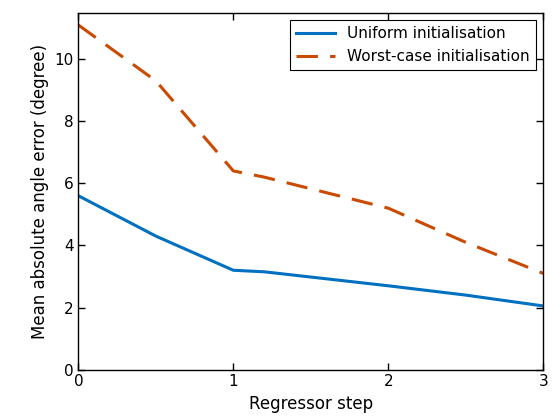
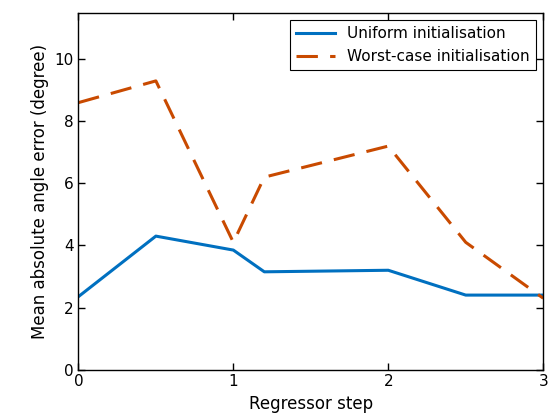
Uniform initialisation/0: 5.60 -> 2.35
Worst-case initialisation/0: 11.1 -> 8.6
Uniform initialisation/1: 3.20 -> 3.85
Worst-case initialisation/1: 6.4 -> 4.1
Uniform initialisation/2: 2.70 -> 3.20
Worst-case initialisation/2: 5.2 -> 7.2
Uniform initialisation/3: 2.05 -> 2.40
Worst-case initialisation/3: 3.1 -> 2.3
